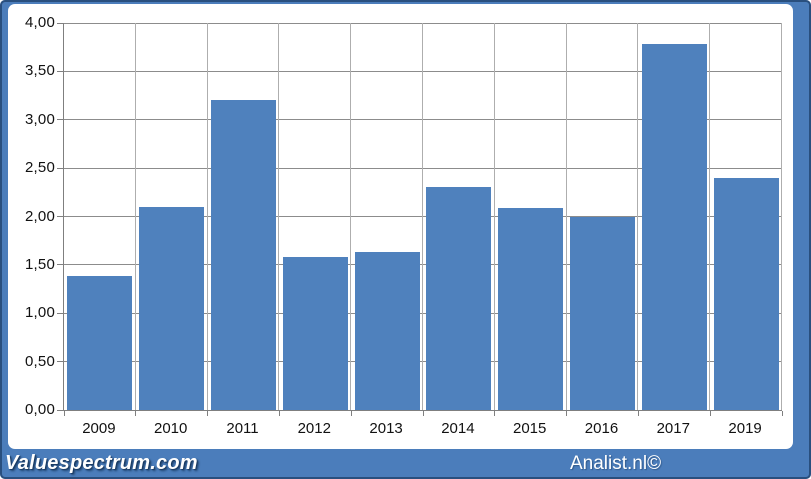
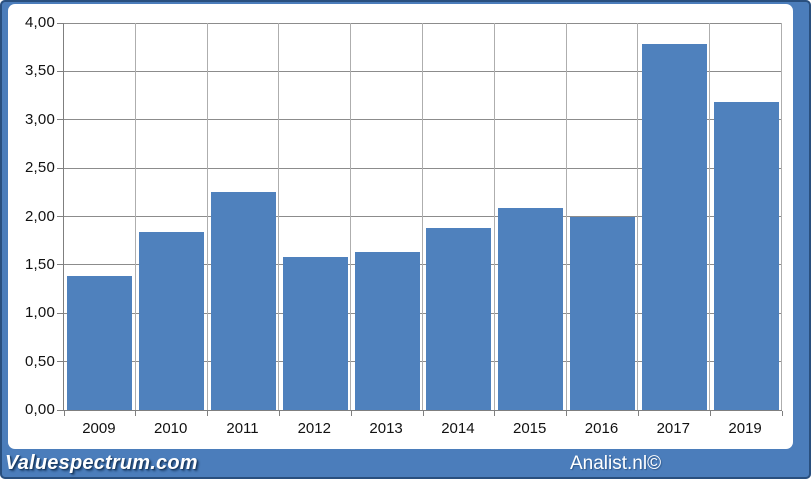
2010: 2,1 -> 1,8
2011: 3,2 -> 2,2
2014: 2,3 -> 1,9
2019: 2,4 -> 3,2
